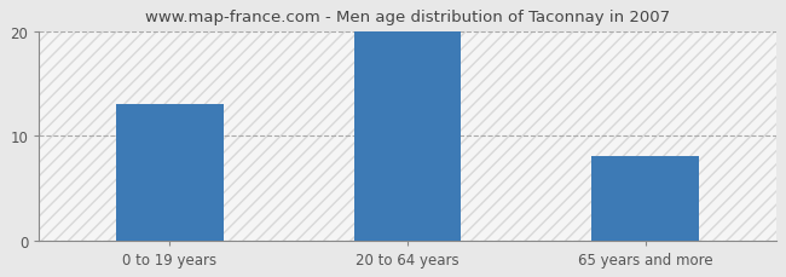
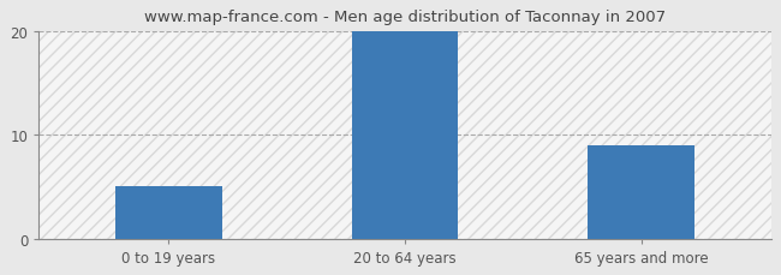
0 to 19 years: 13 -> 5
65 years and more: 8 -> 9
